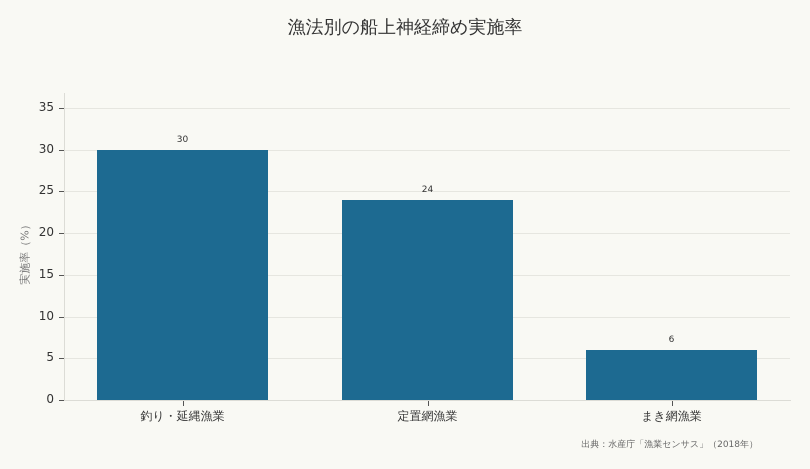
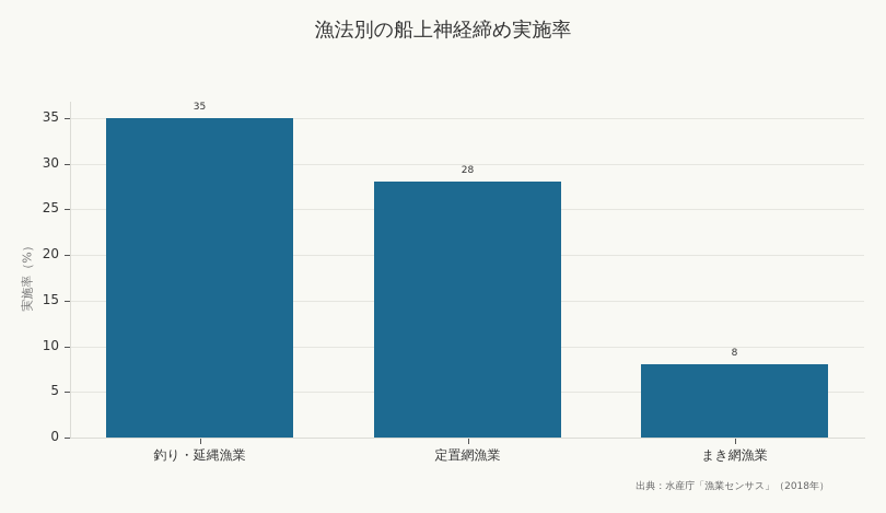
釣り・延縄漁業: 30 -> 35
定置網漁業: 24 -> 28
まき網漁業: 6 -> 8
